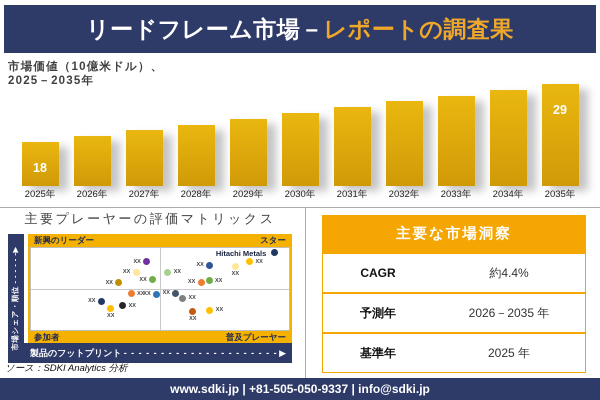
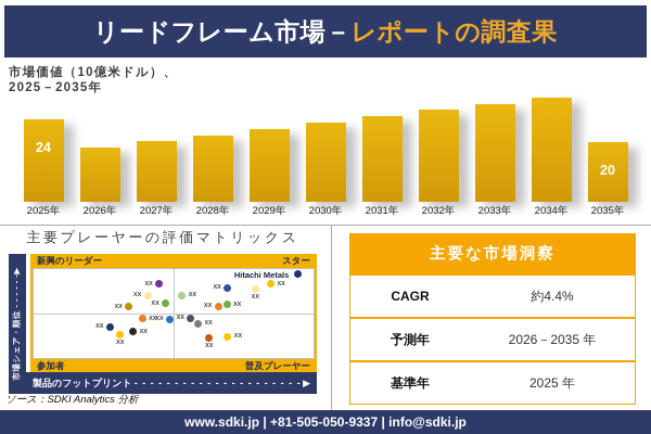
市場価値（10億米ドル）、2025－2035年/2025年: 18 -> 24
市場価値（10億米ドル）、2025－2035年/2035年: 29 -> 20
